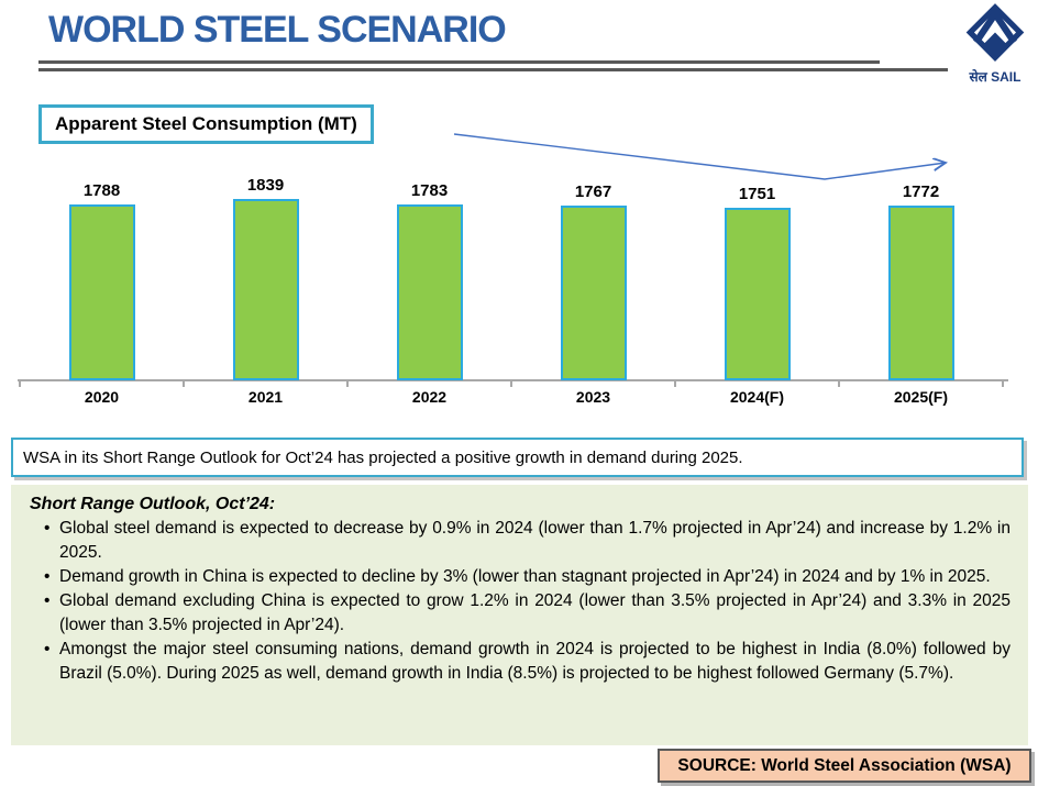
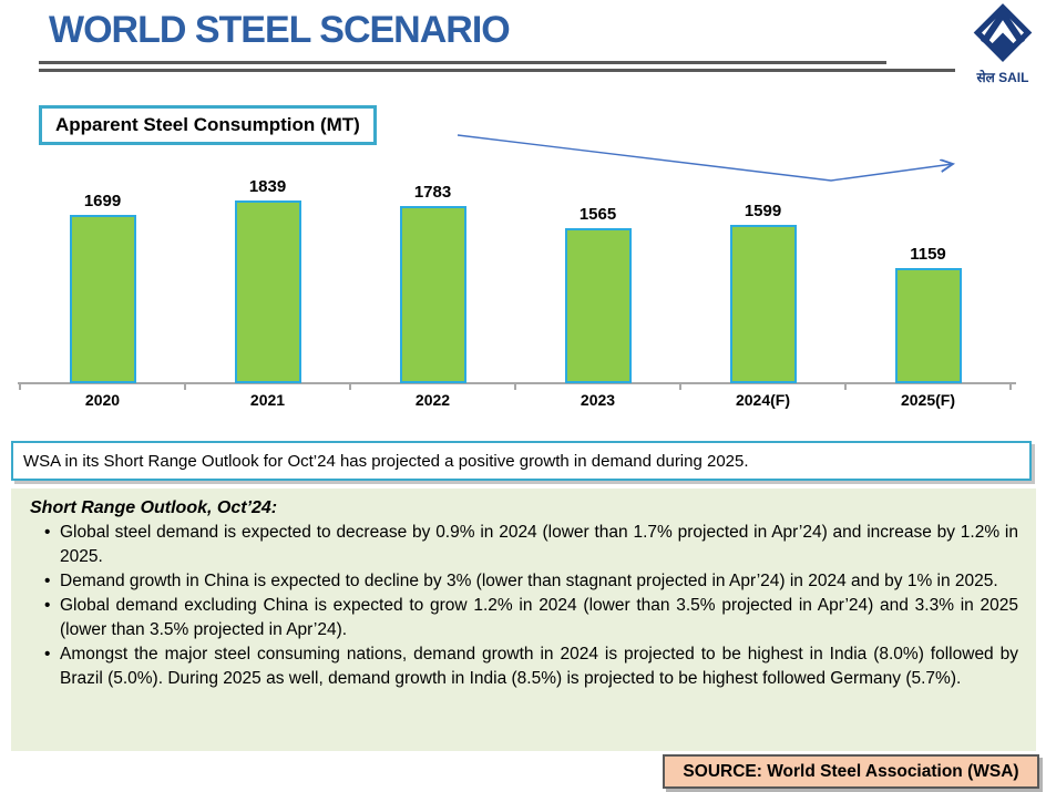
2020: 1788 -> 1699
2023: 1767 -> 1565
2024(F): 1751 -> 1599
2025(F): 1772 -> 1159
